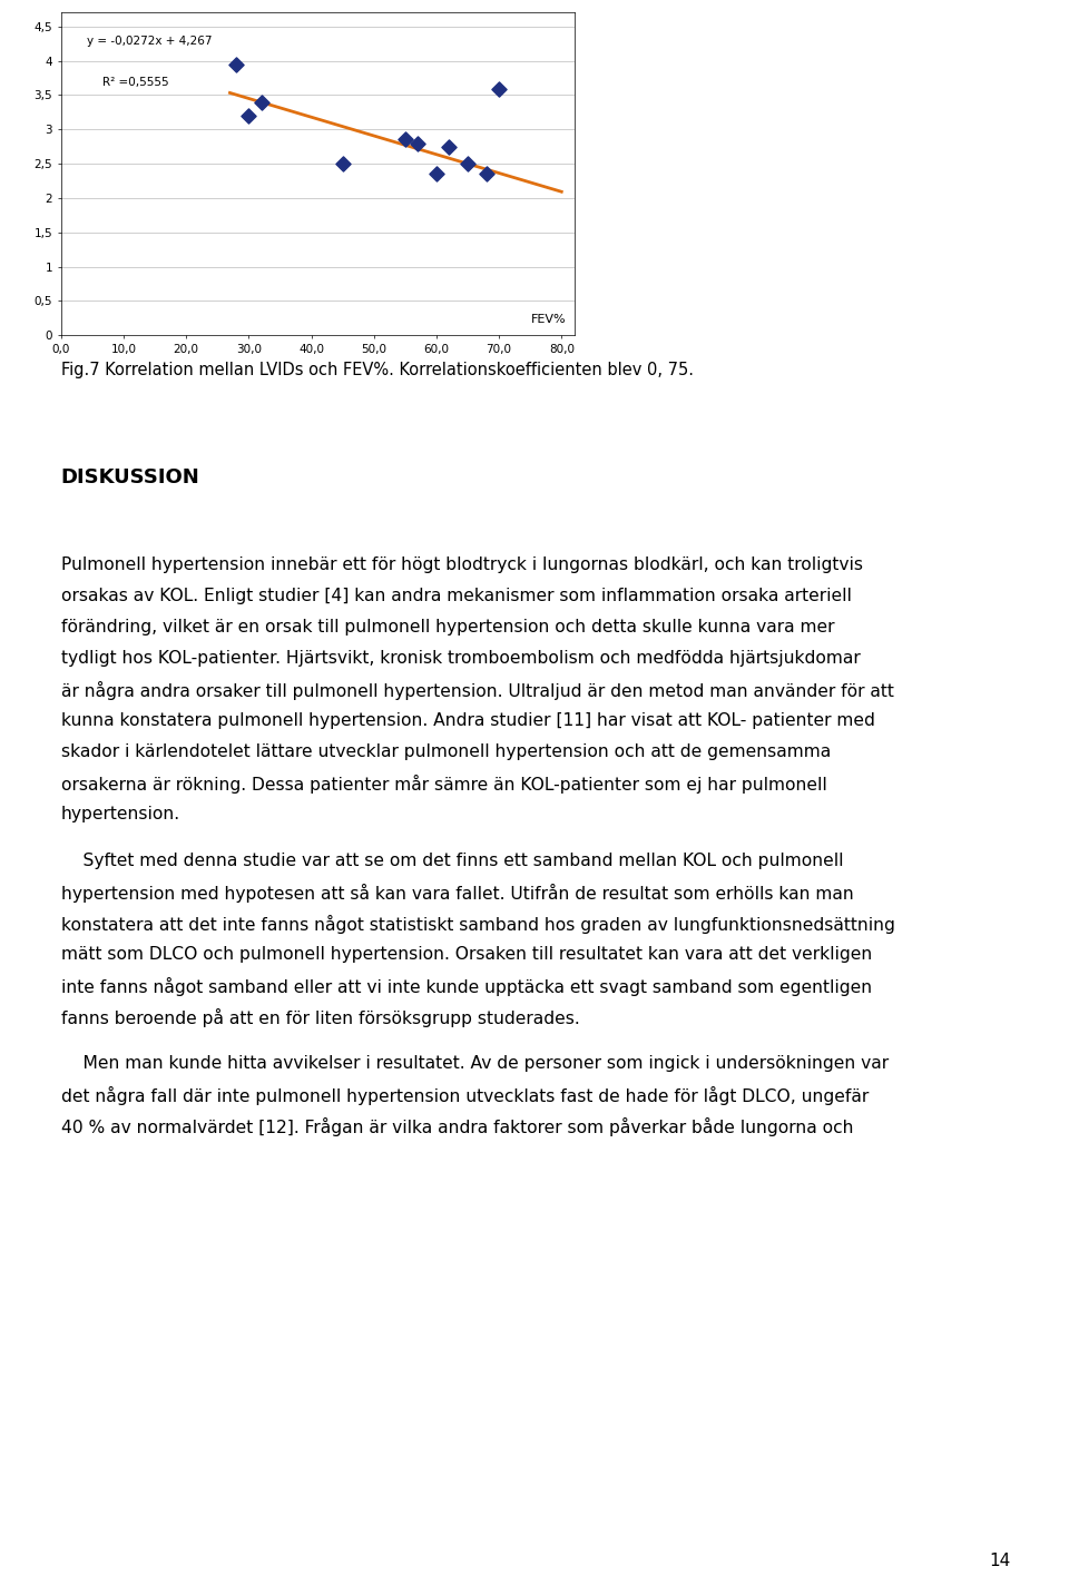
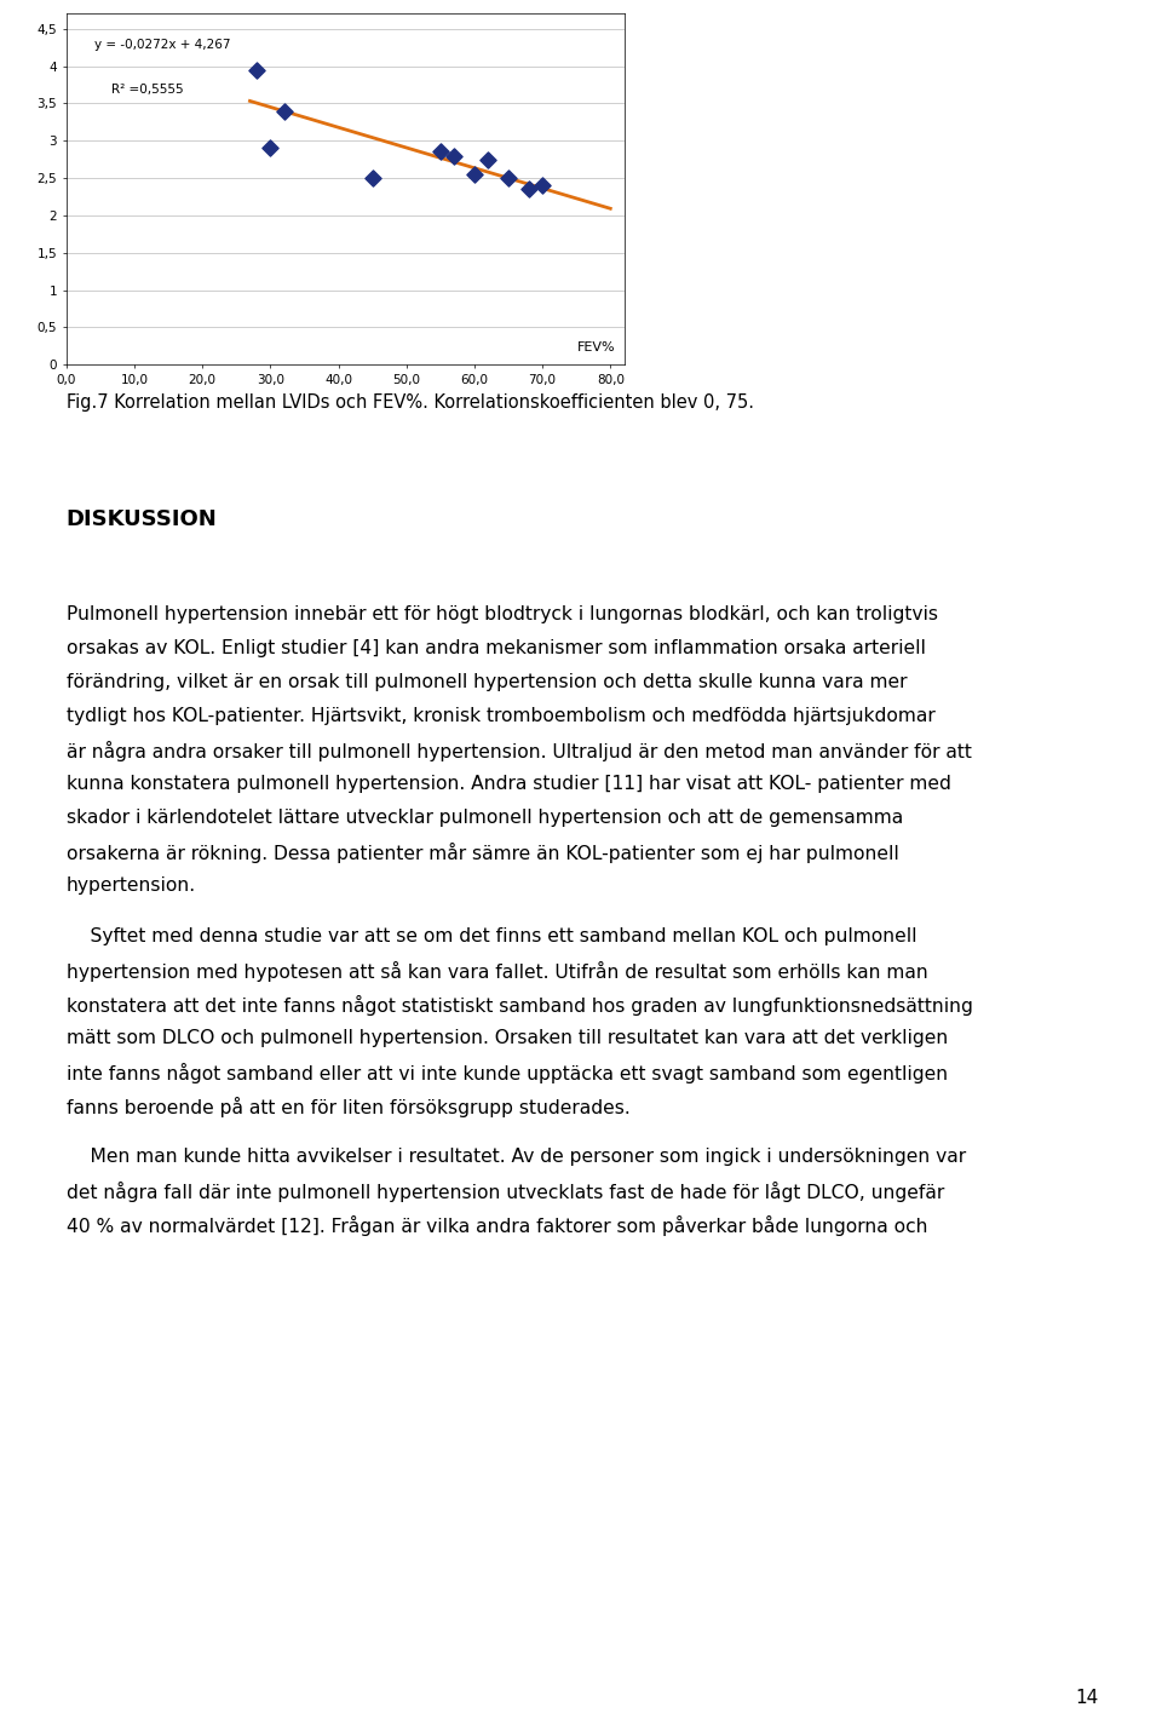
30,0: 3,20 -> 2,90
60,0: 2,36 -> 2,55
70,0: 3,58 -> 2,40
